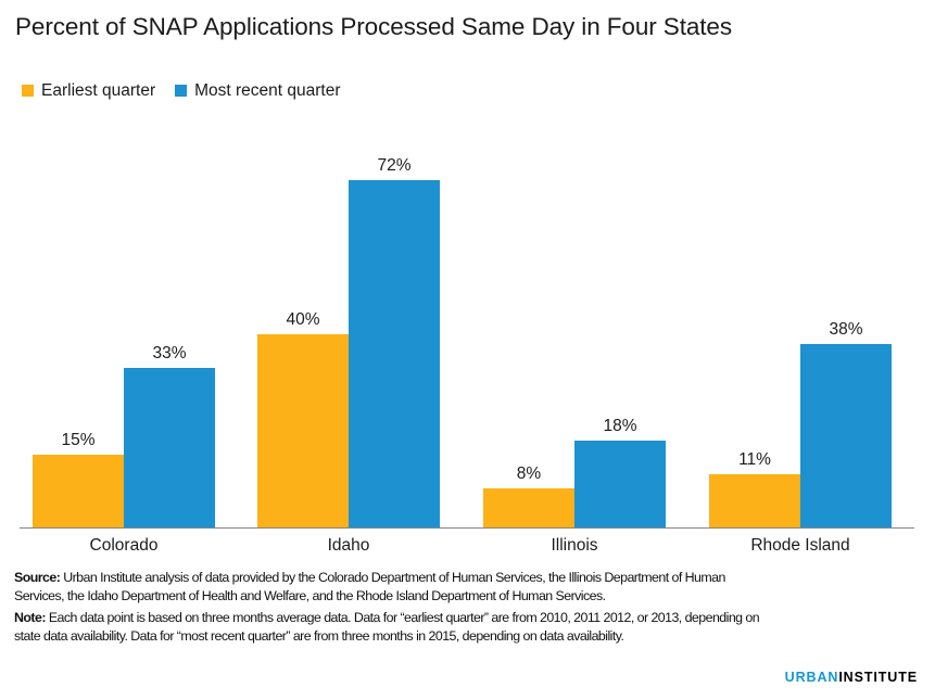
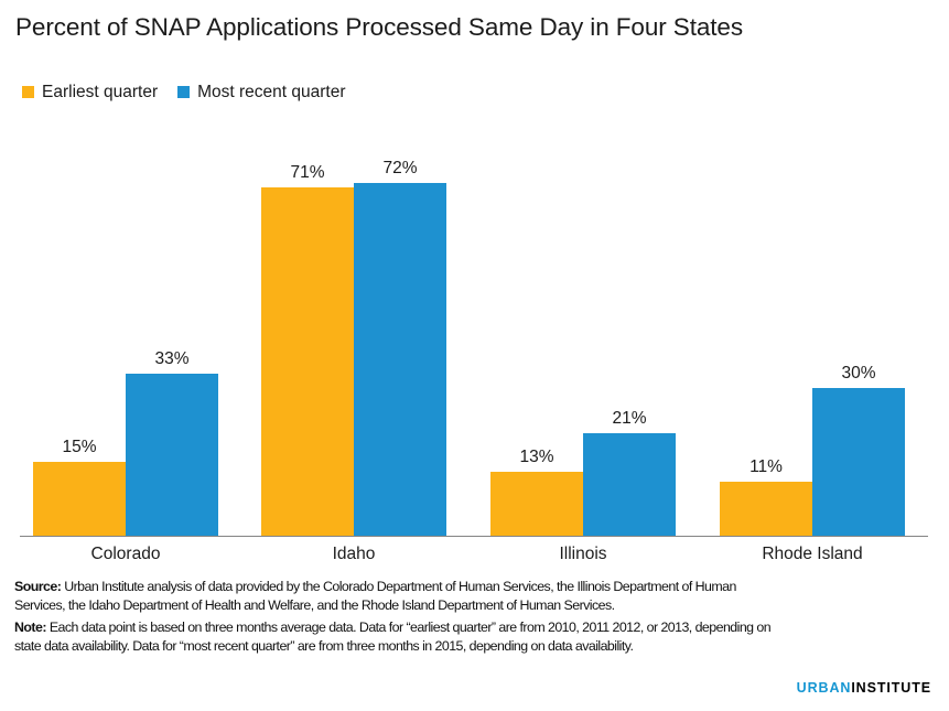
Earliest quarter/Idaho: 40% -> 71%
Earliest quarter/Illinois: 8% -> 13%
Most recent quarter/Illinois: 18% -> 21%
Most recent quarter/Rhode Island: 38% -> 30%
